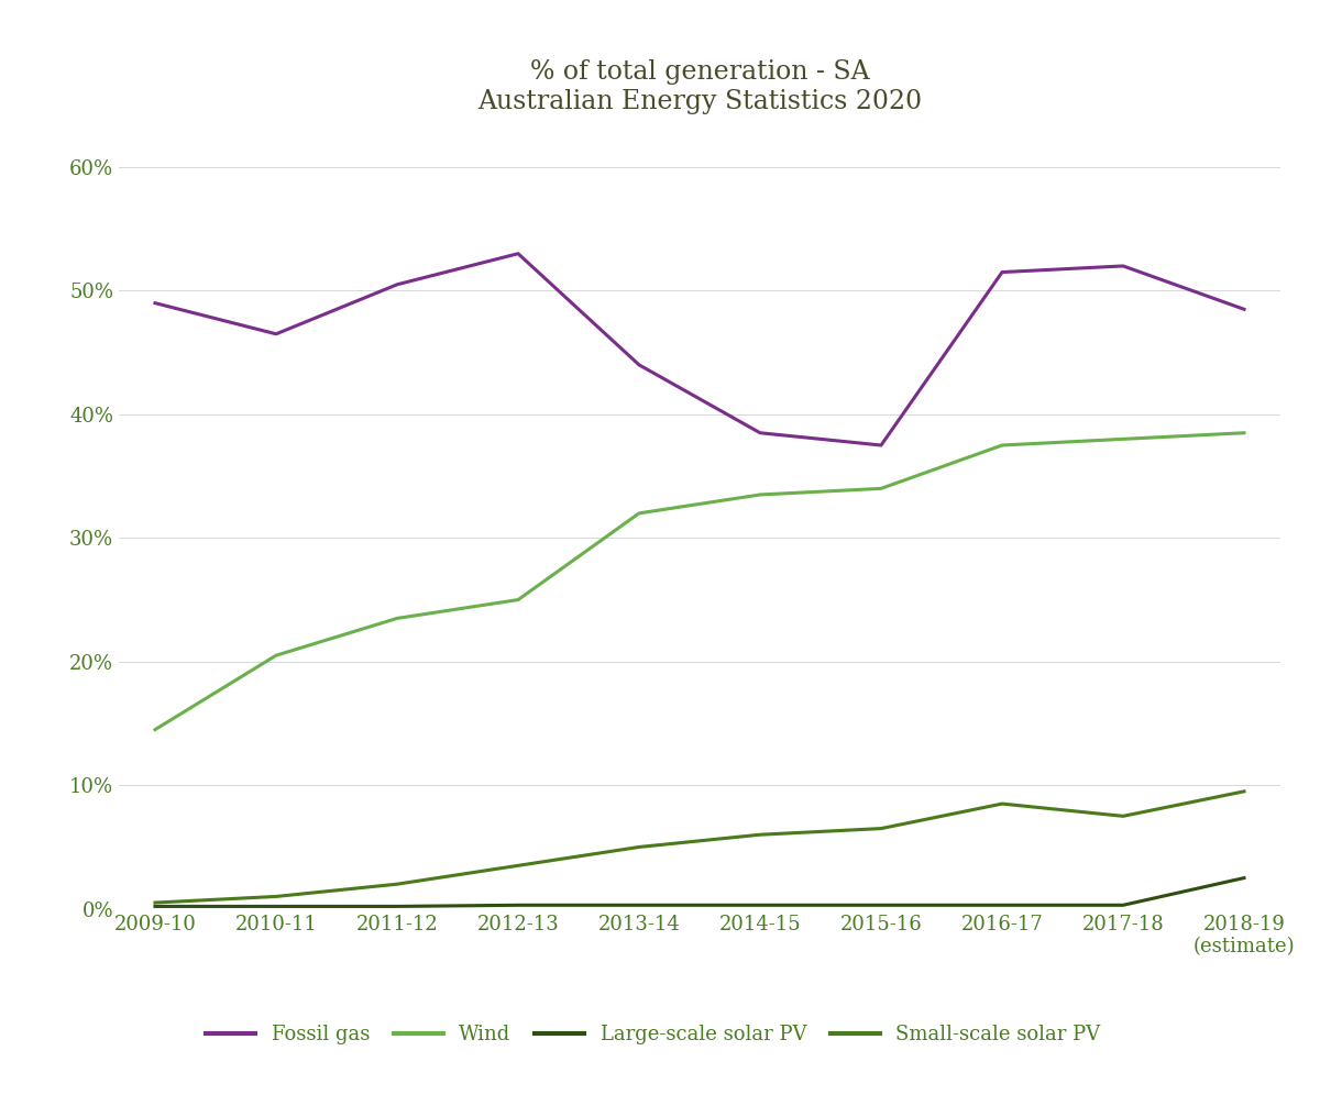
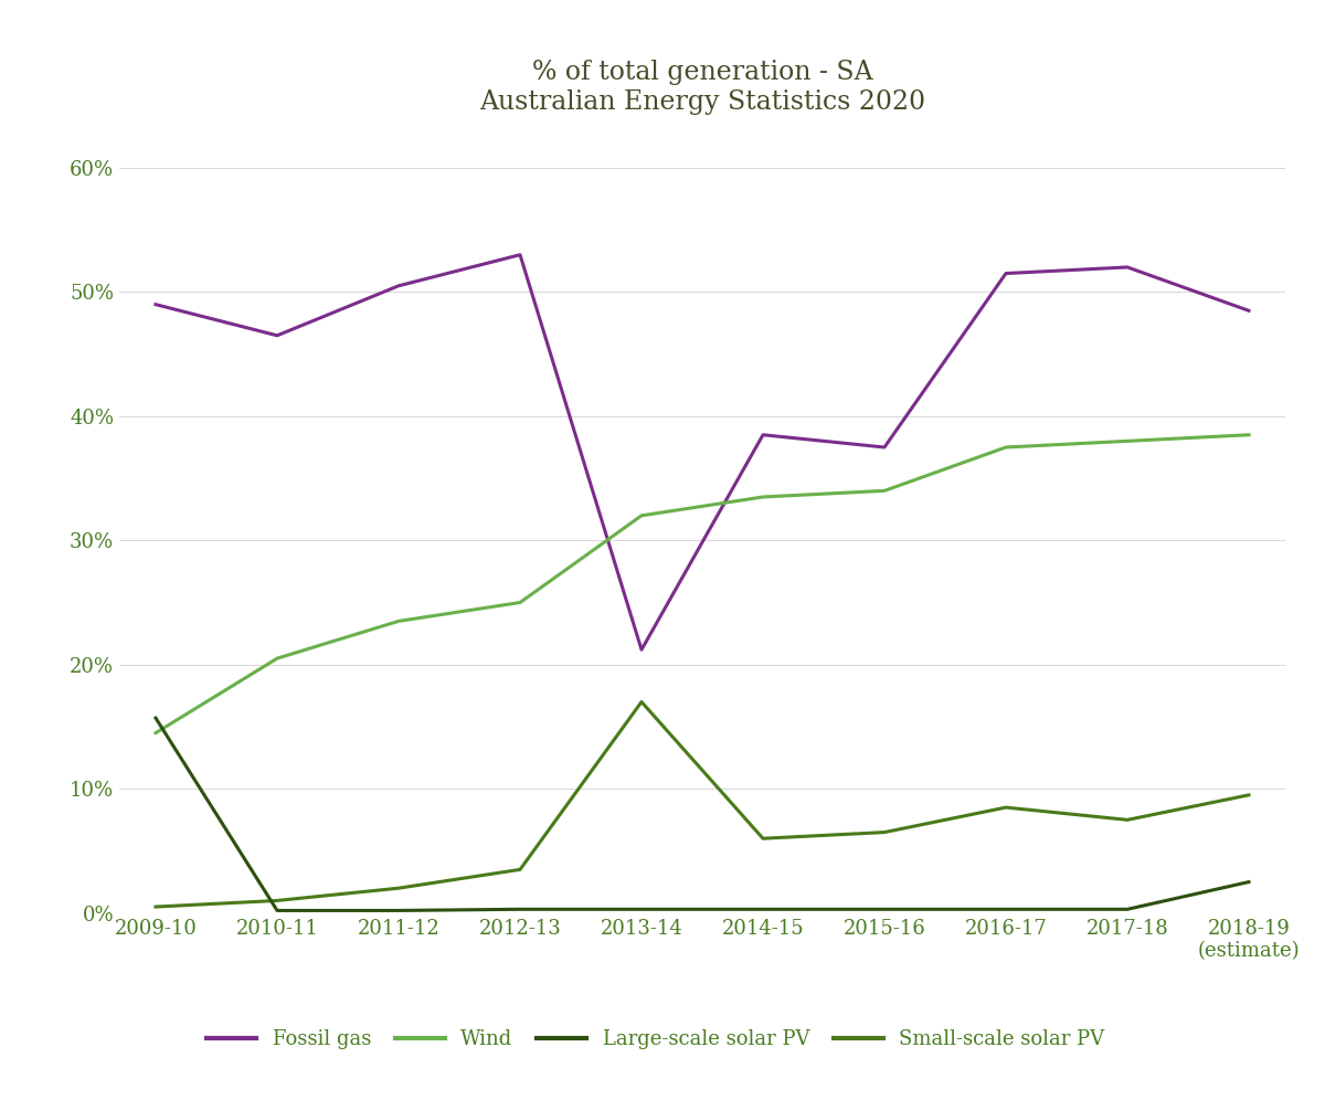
Large-scale solar PV/2009-10: 0.2% -> 15.7%
Fossil gas/2013-14: 44.0% -> 21.2%
Small-scale solar PV/2013-14: 5.0% -> 17.0%
